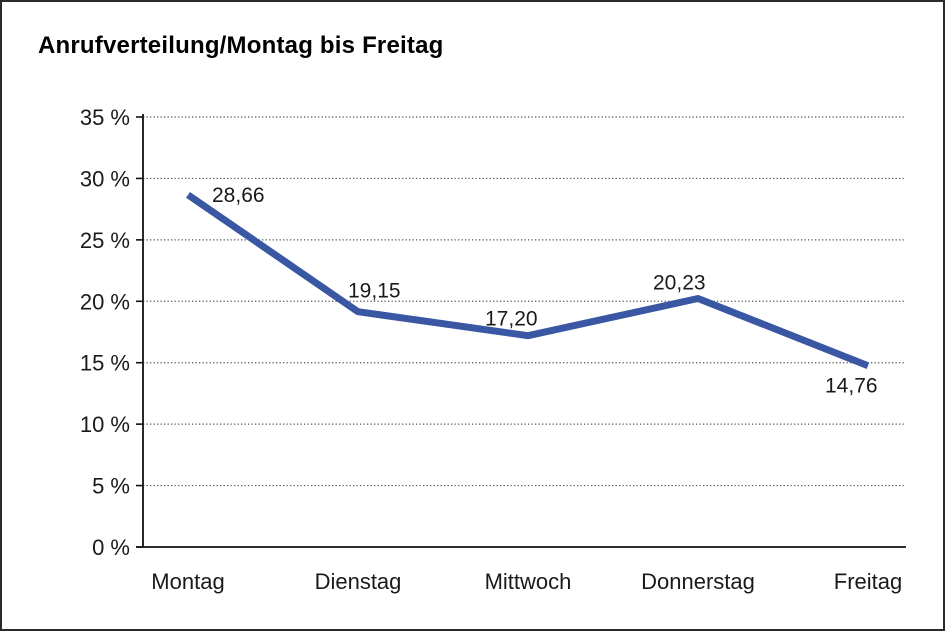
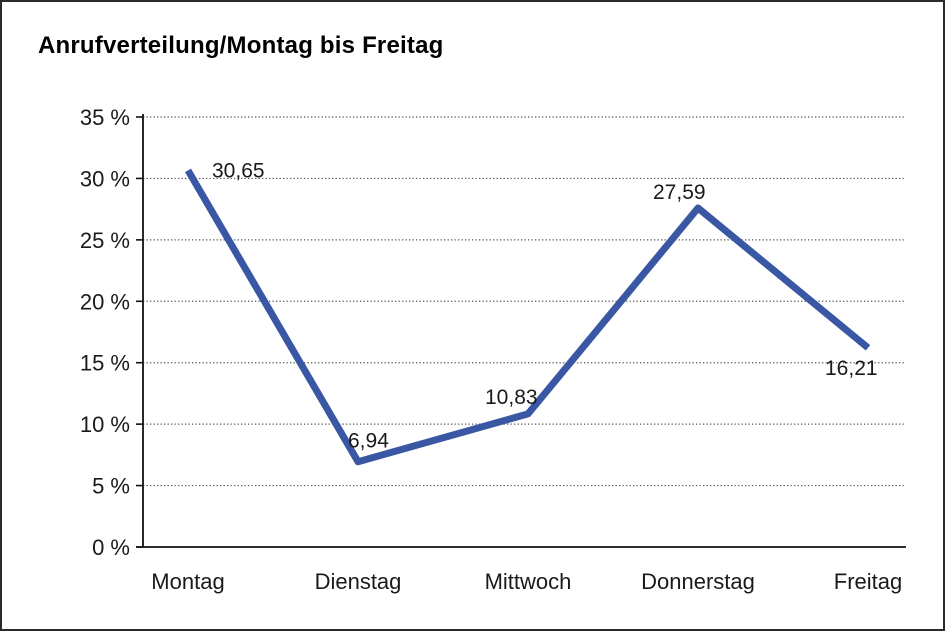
Montag: 28,66 -> 30,65
Dienstag: 19,15 -> 6,94
Mittwoch: 17,20 -> 10,83
Donnerstag: 20,23 -> 27,59
Freitag: 14,76 -> 16,21
